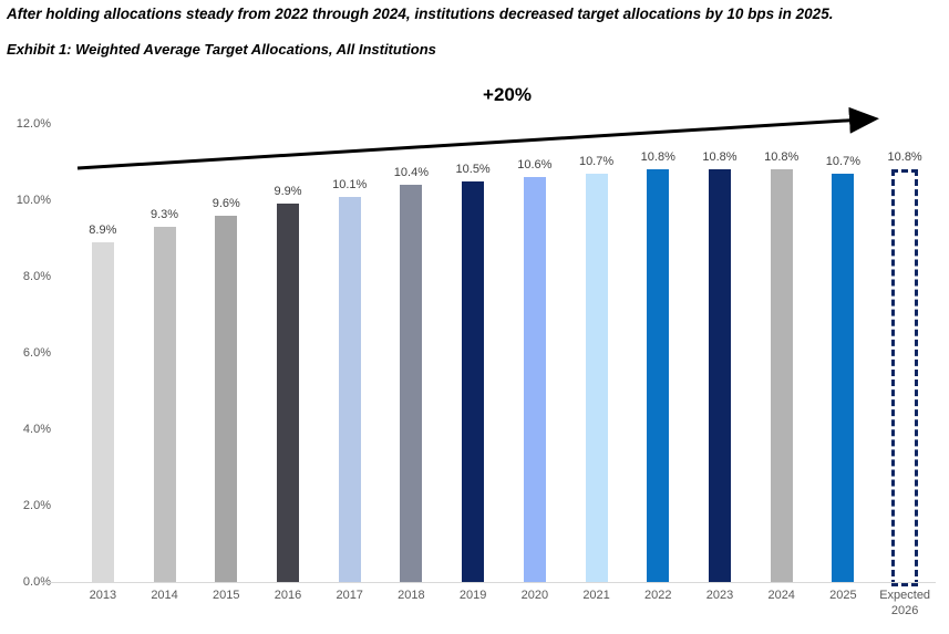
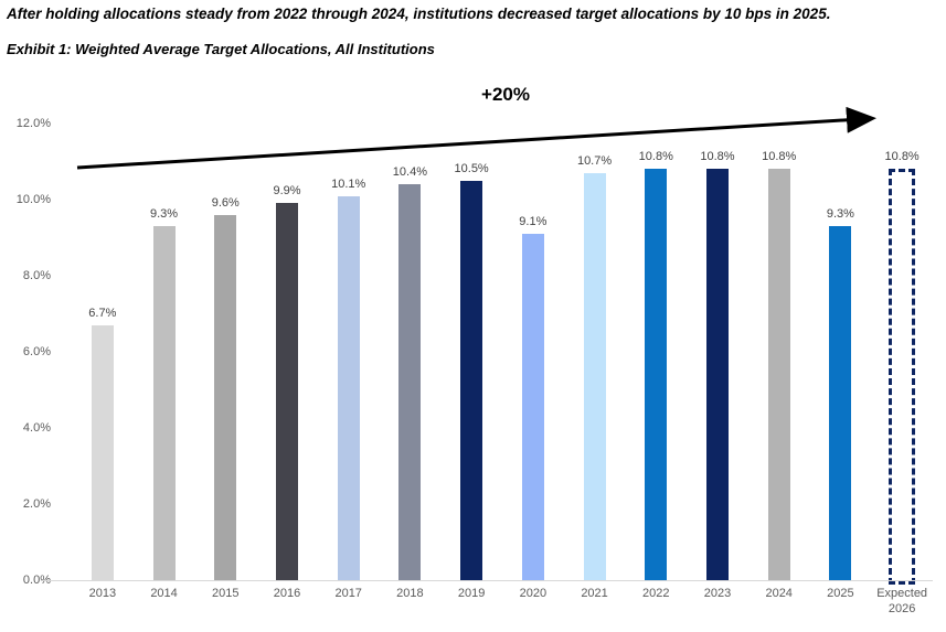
2013: 8.9% -> 6.7%
2020: 10.6% -> 9.1%
2025: 10.7% -> 9.3%
